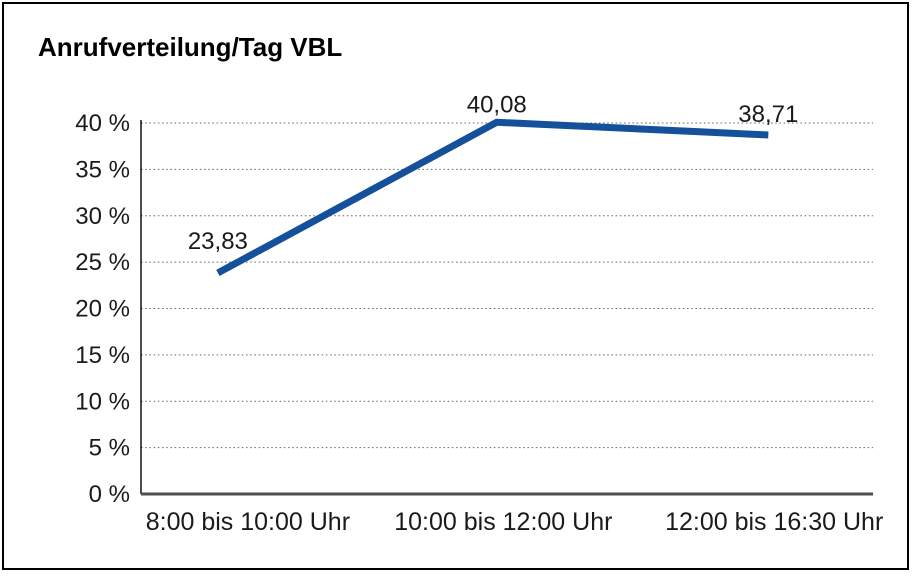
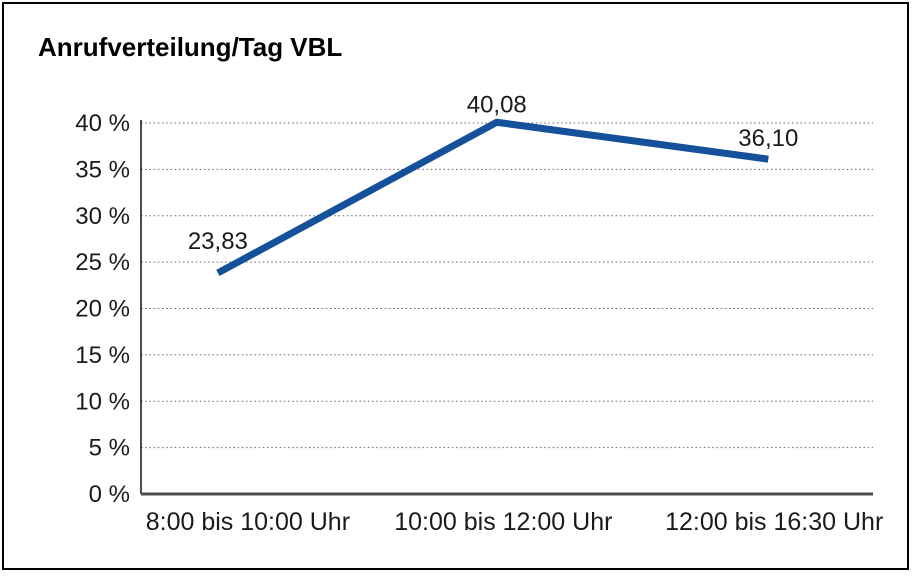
12:00 bis 16:30 Uhr: 38,71 -> 36,10
